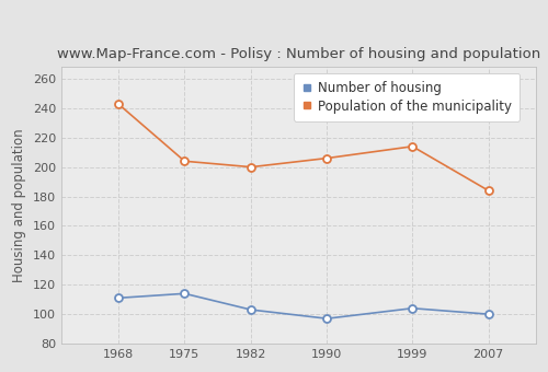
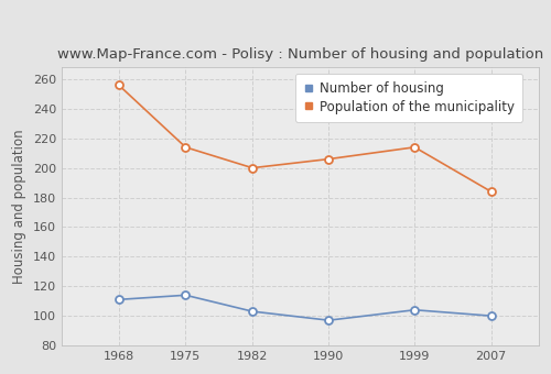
Population of the municipality/1968: 243 -> 256
Population of the municipality/1975: 204 -> 214
